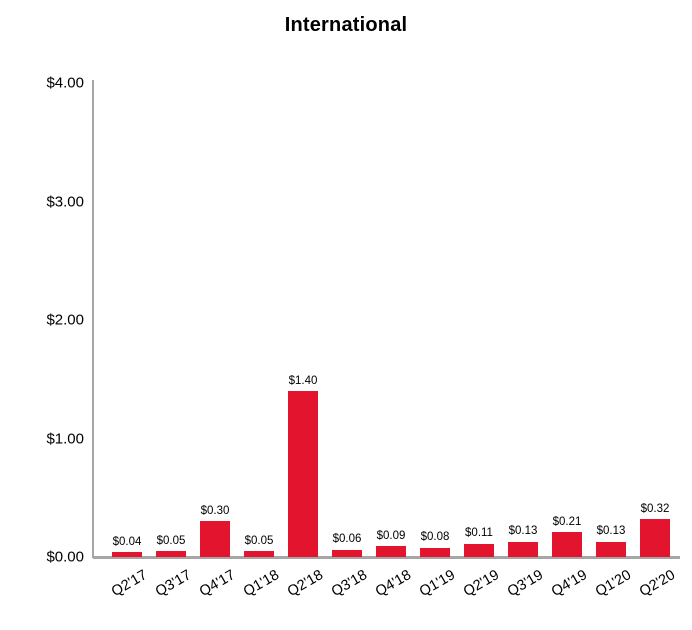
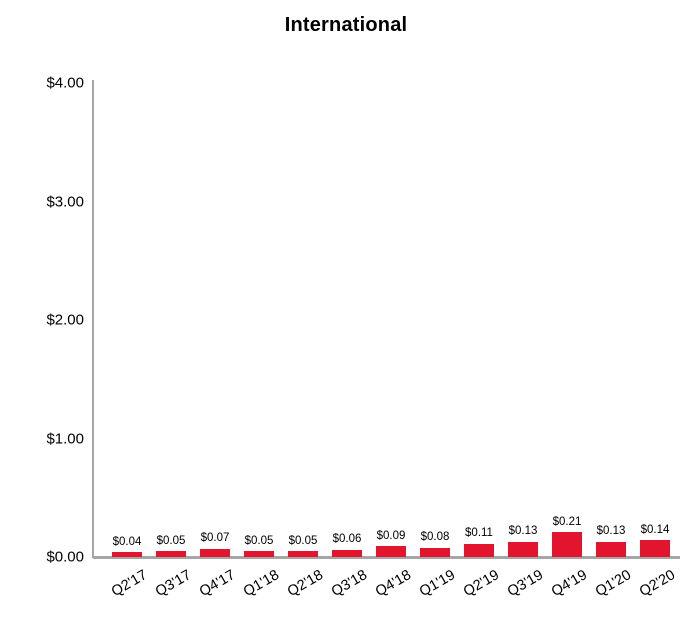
Q4'17: $0.30 -> $0.07
Q2'18: $1.40 -> $0.05
Q2'20: $0.32 -> $0.14
